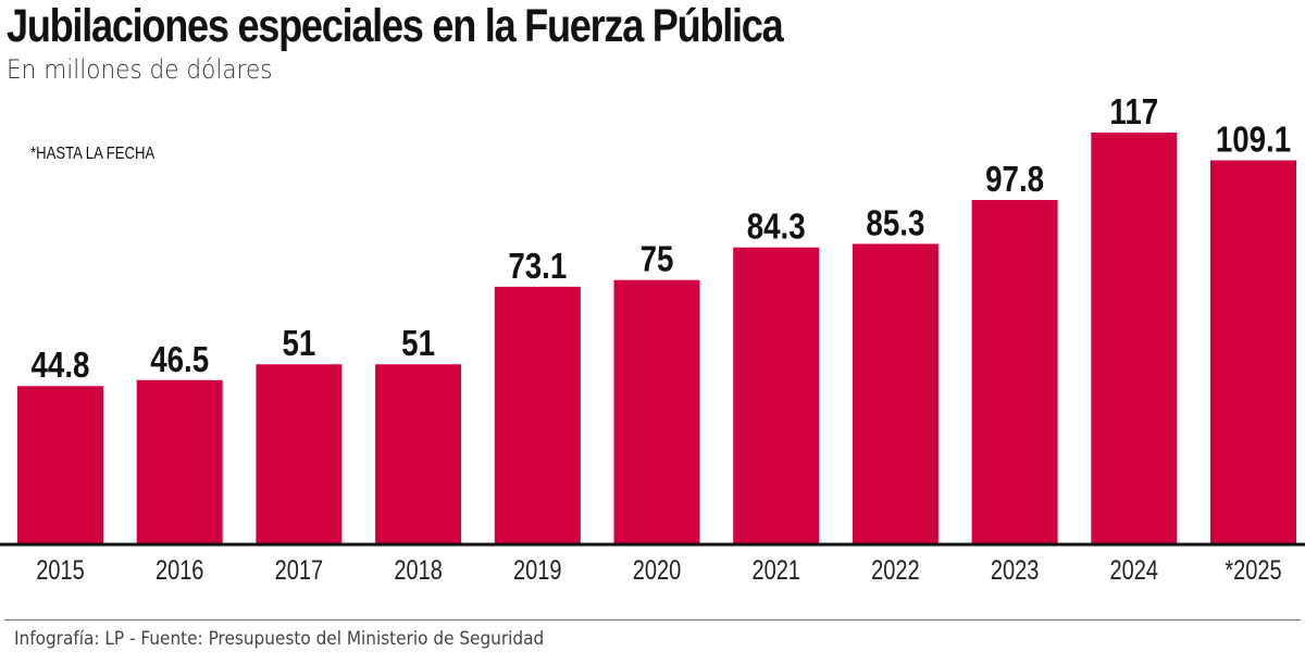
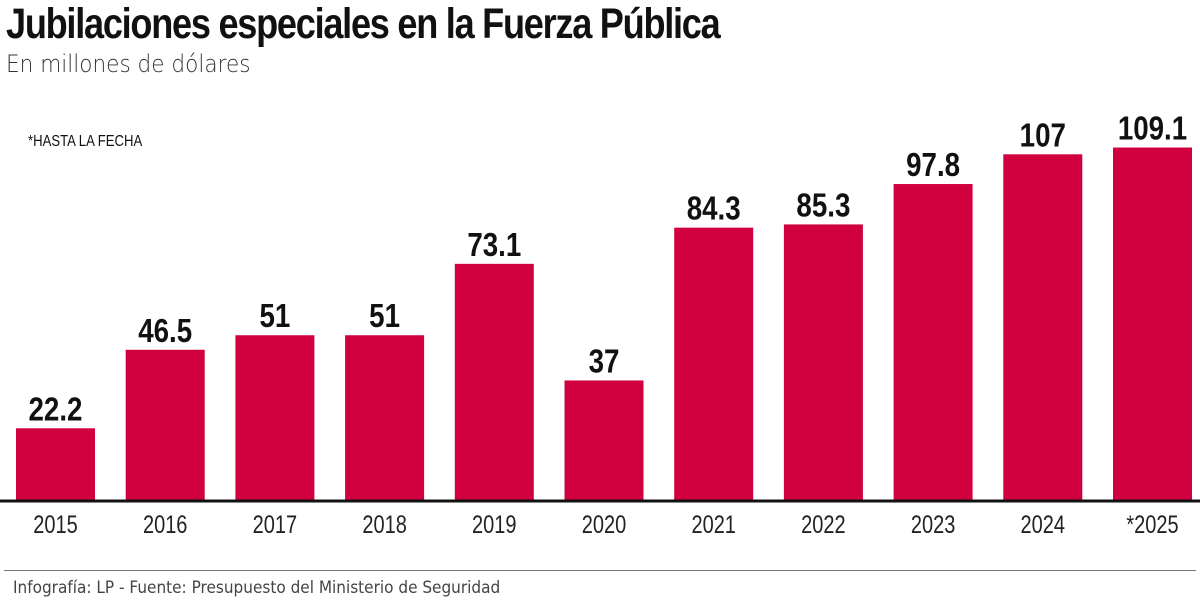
2015: 44.8 -> 22.2
2020: 75 -> 37
2024: 117 -> 107
